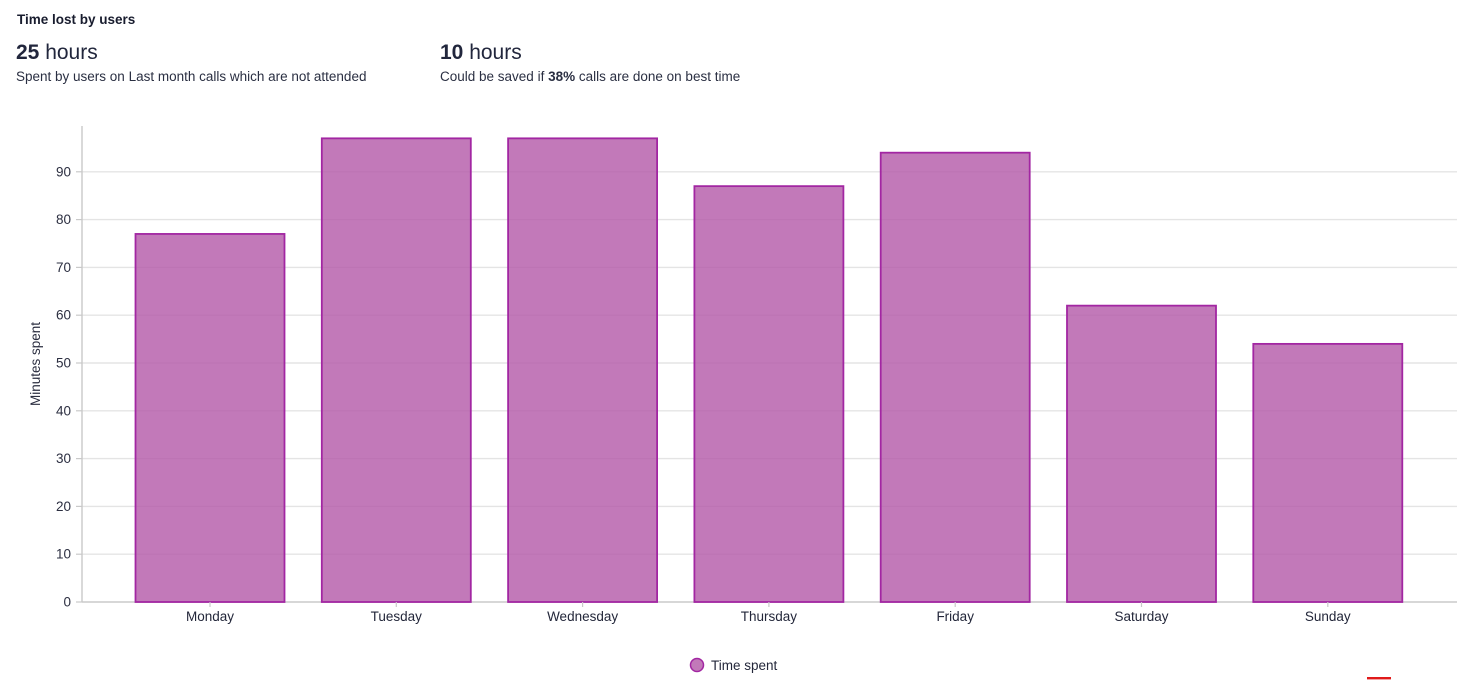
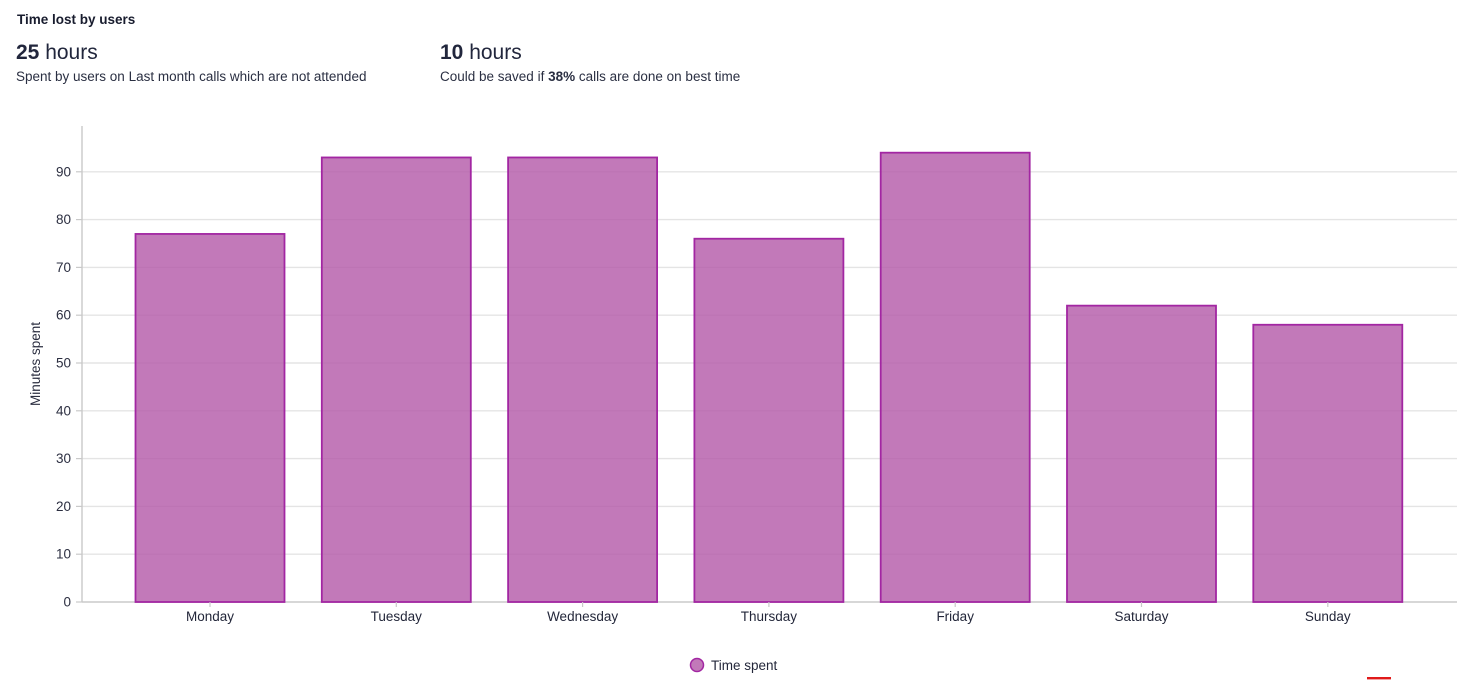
Tuesday: 97 -> 93
Wednesday: 97 -> 93
Thursday: 87 -> 76
Sunday: 54 -> 58
